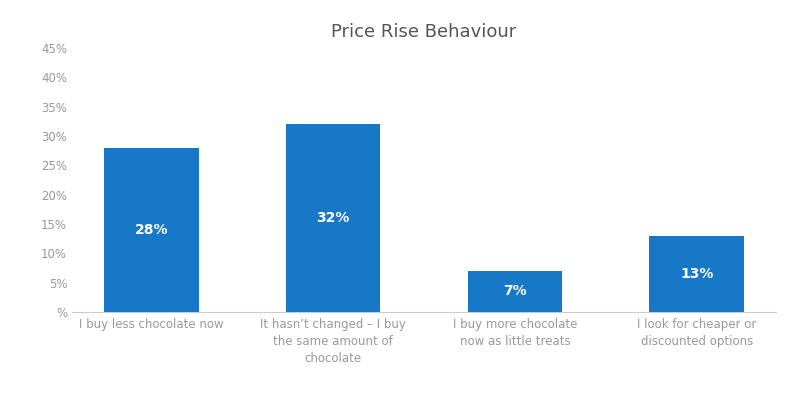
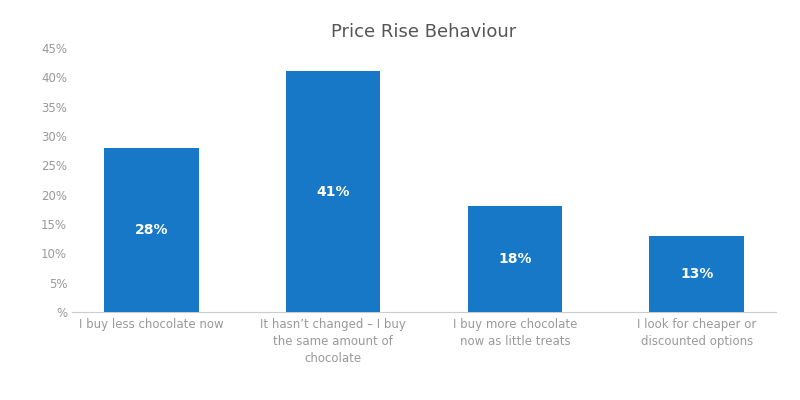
It hasn’t changed – I buy the same amount of chocolate: 32% -> 41%
I buy more chocolate now as little treats: 7% -> 18%
